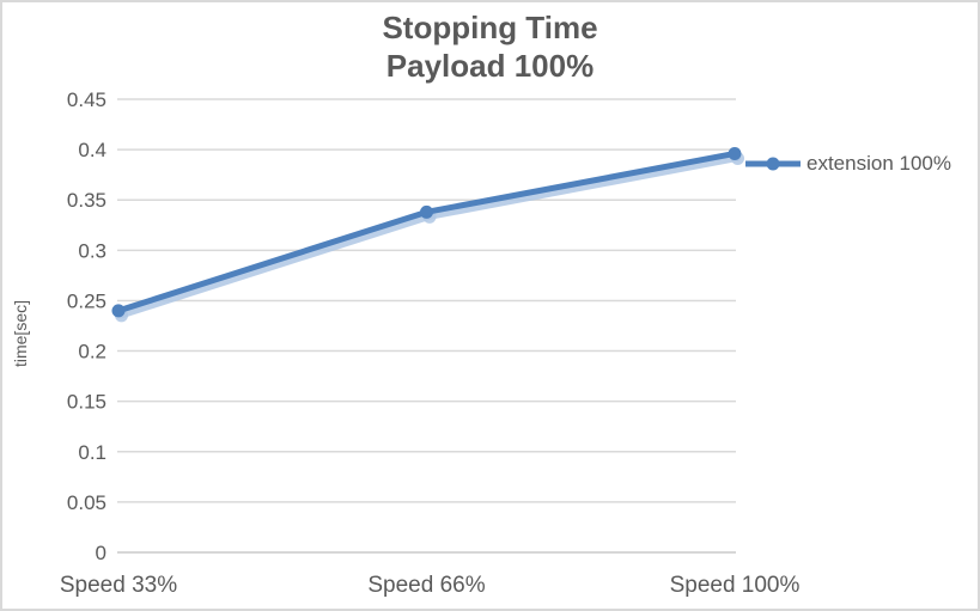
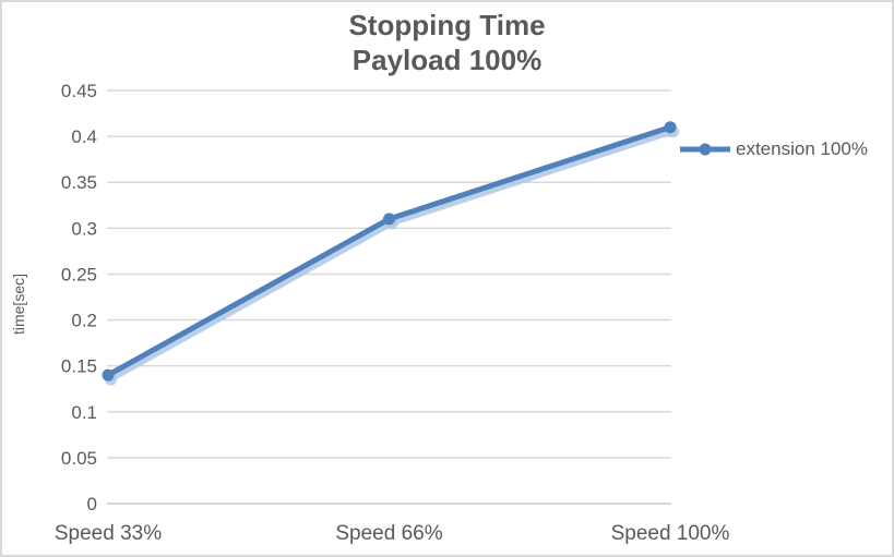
Speed 33%: 0.24 -> 0.14
Speed 66%: 0.34 -> 0.31
Speed 100%: 0.40 -> 0.41
